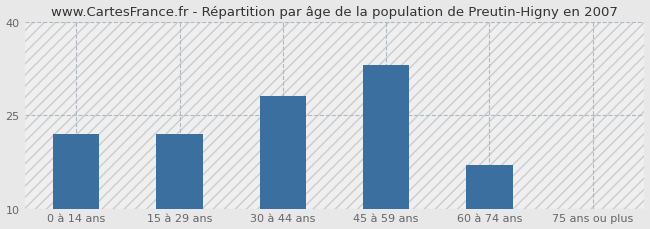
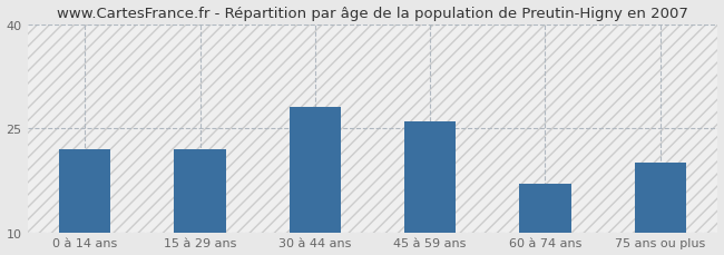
45 à 59 ans: 33 -> 26
75 ans ou plus: 10 -> 20
